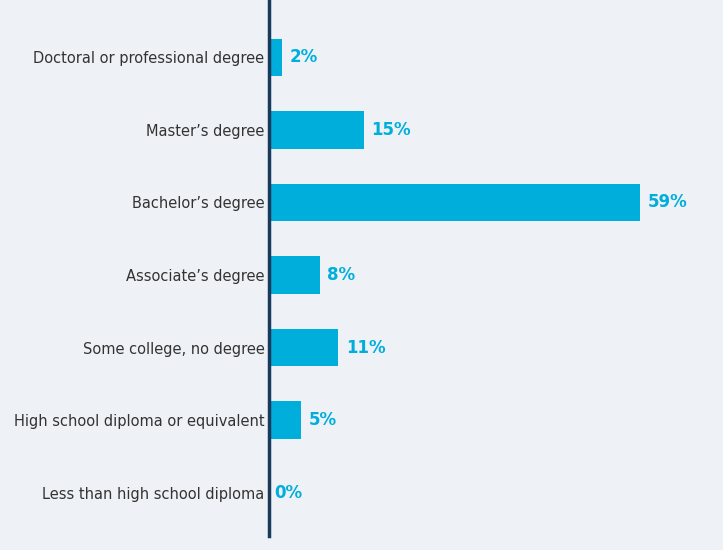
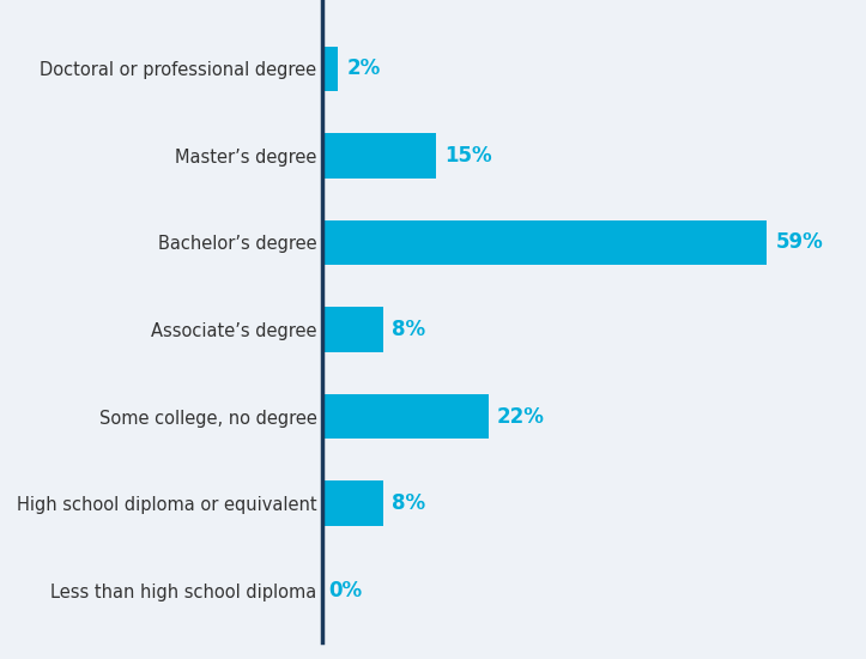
Some college, no degree: 11% -> 22%
High school diploma or equivalent: 5% -> 8%
